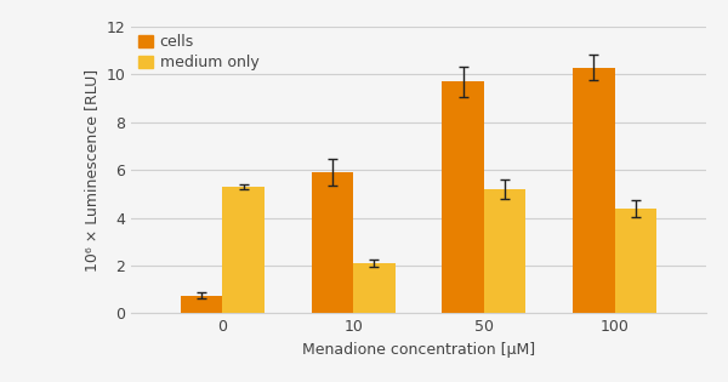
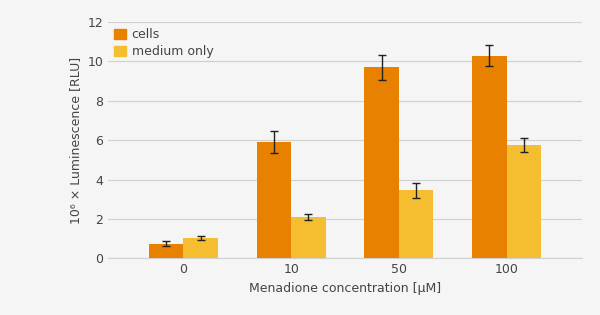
medium only/0: 5.3 -> 1.1
medium only/50: 5.2 -> 3.5
medium only/100: 4.4 -> 5.8
